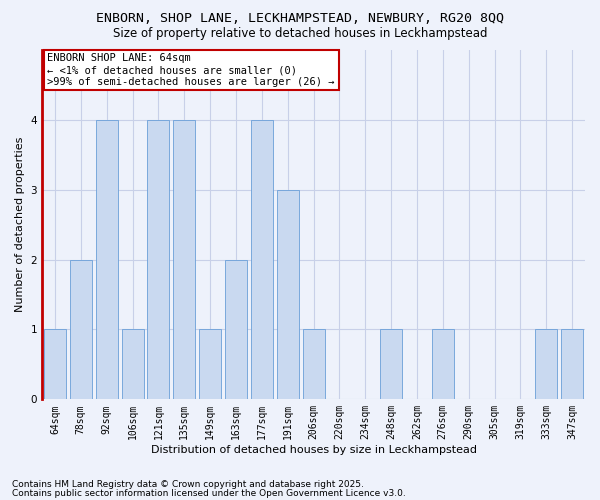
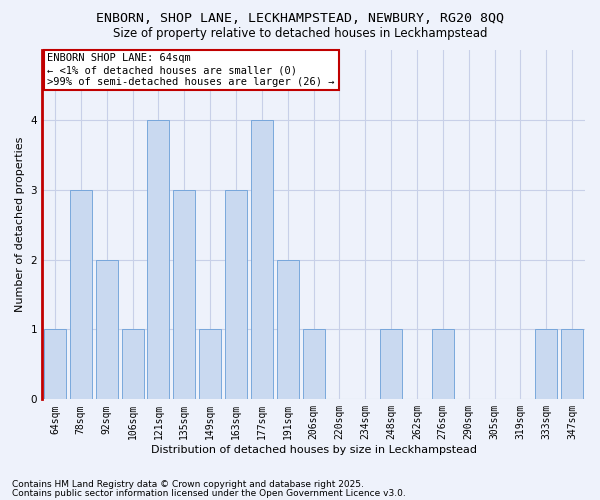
78sqm: 2 -> 3
92sqm: 4 -> 2
135sqm: 4 -> 3
163sqm: 2 -> 3
191sqm: 3 -> 2
